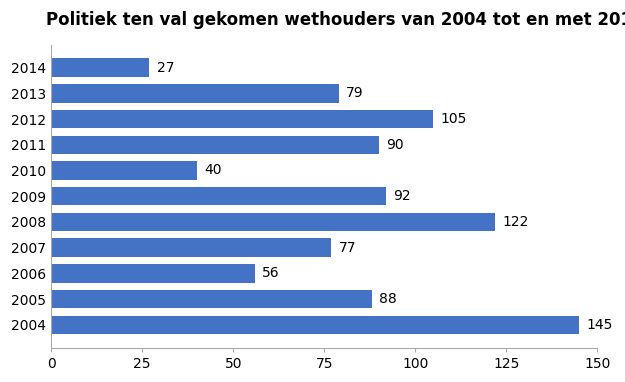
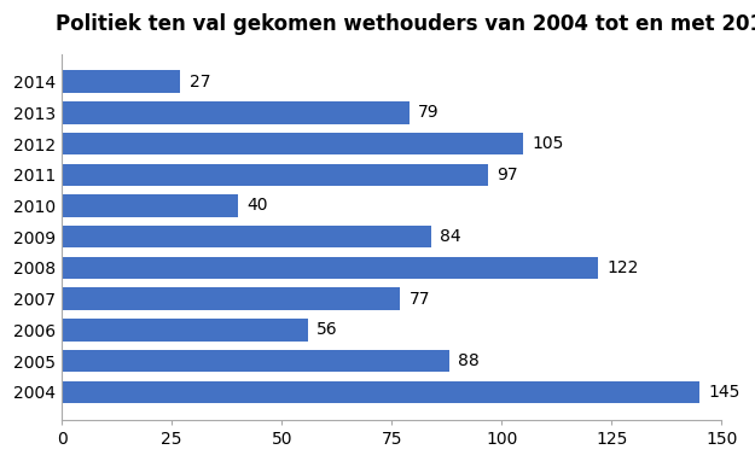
2011: 90 -> 97
2009: 92 -> 84
